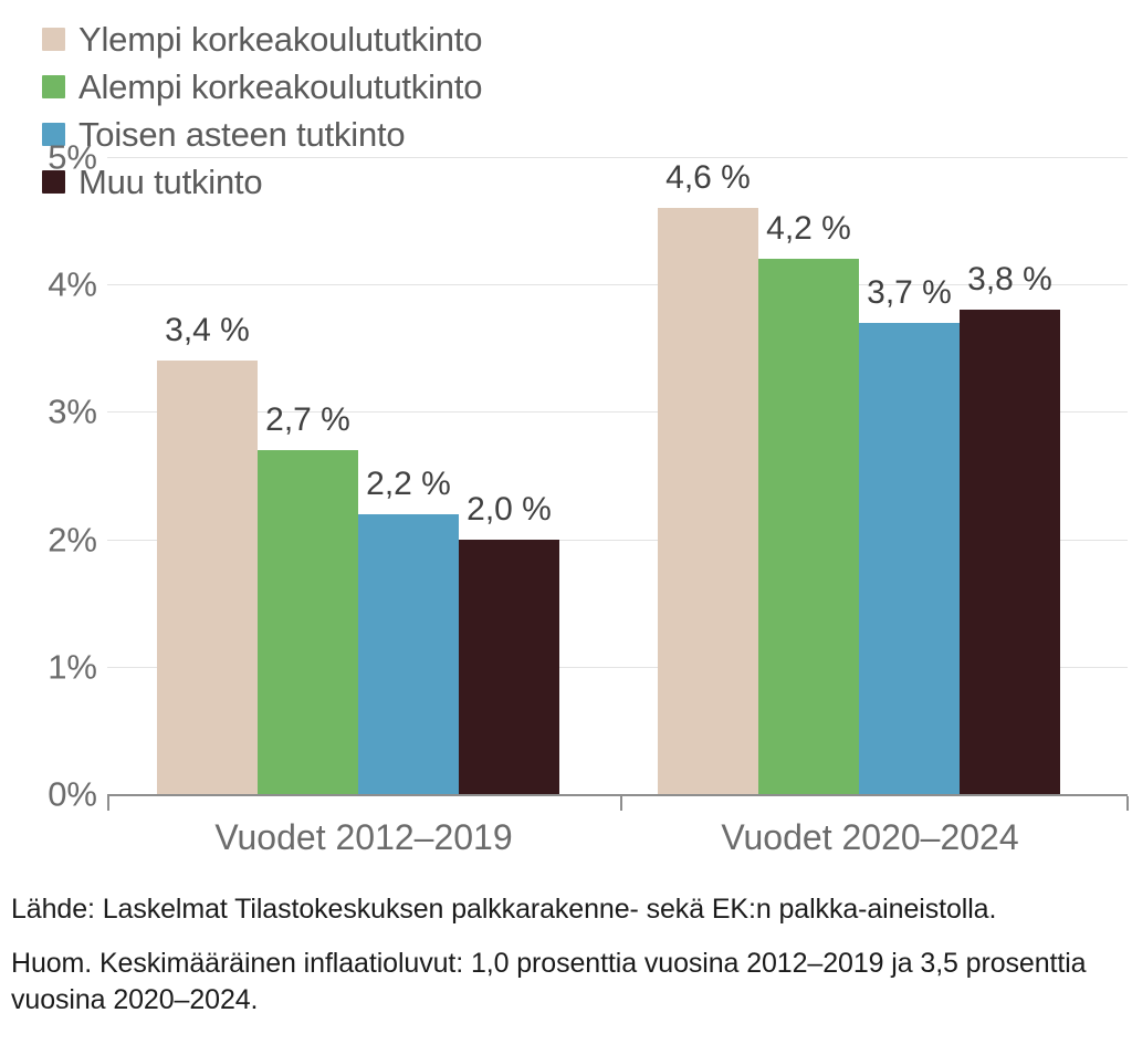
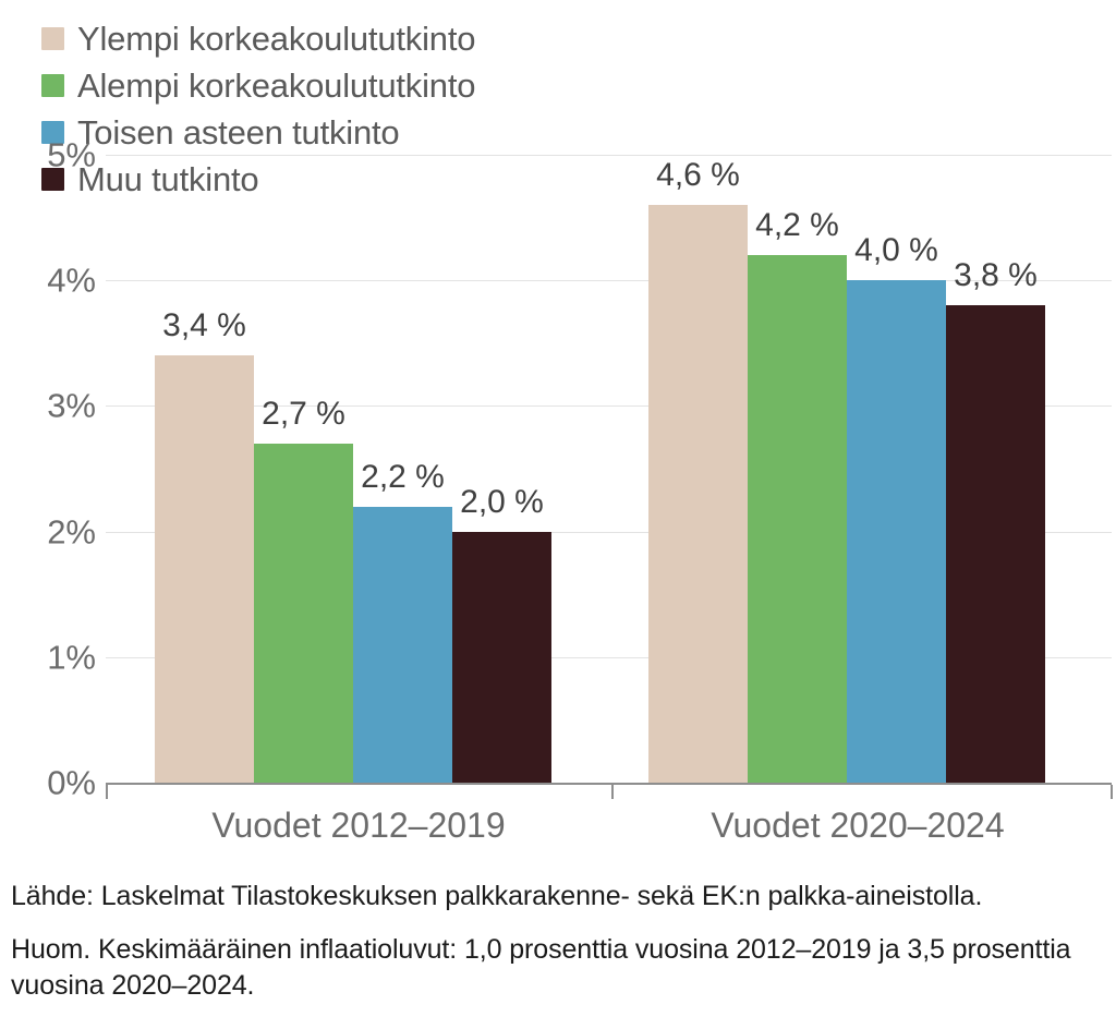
Toisen asteen tutkinto/Vuodet 2020–2024: 3,7 -> 4,0
